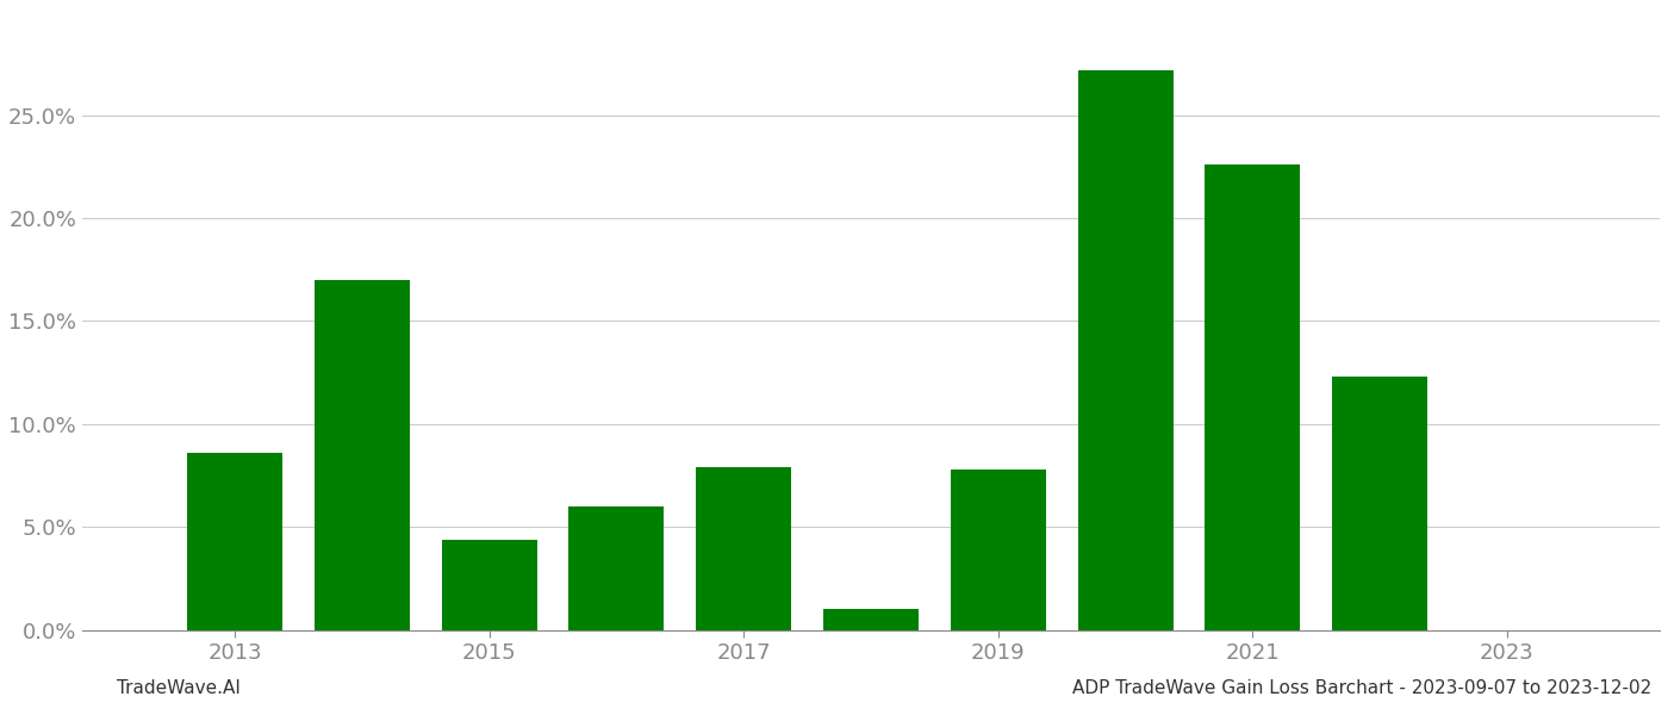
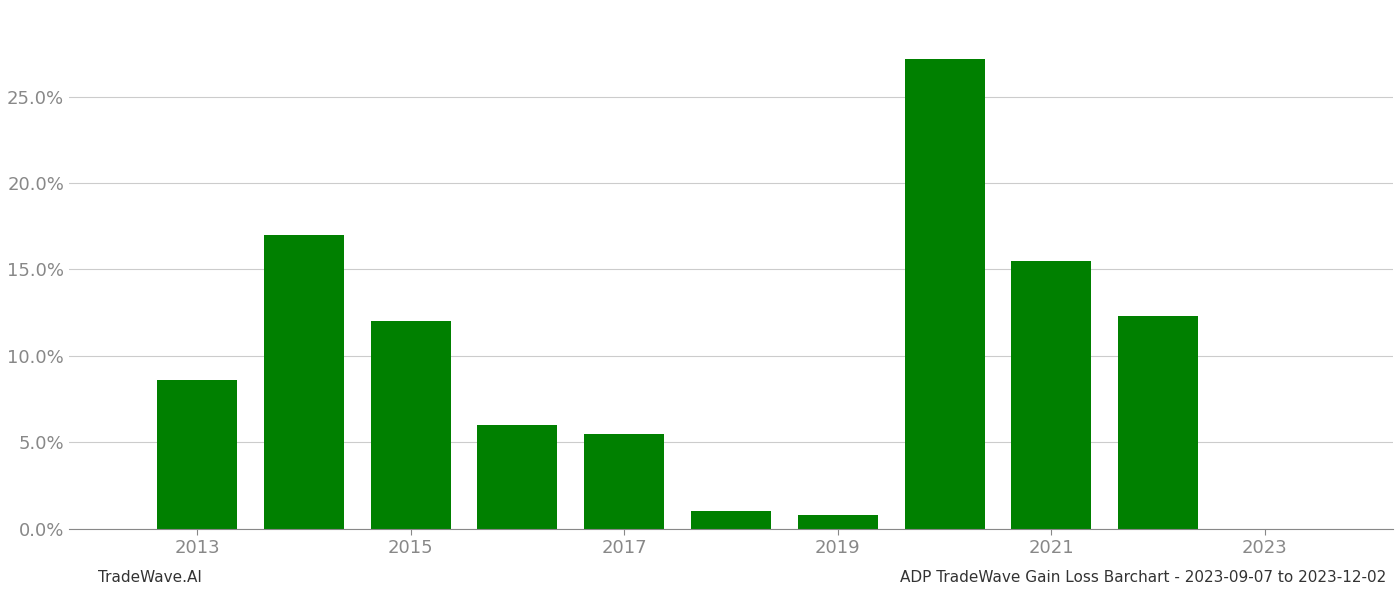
2015: 4.4% -> 12.0%
2017: 7.9% -> 5.5%
2019: 7.8% -> 0.8%
2021: 22.6% -> 15.5%
